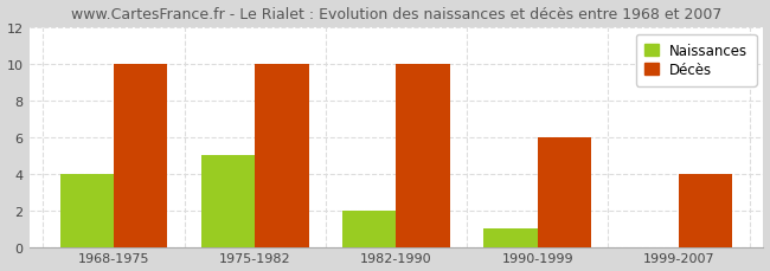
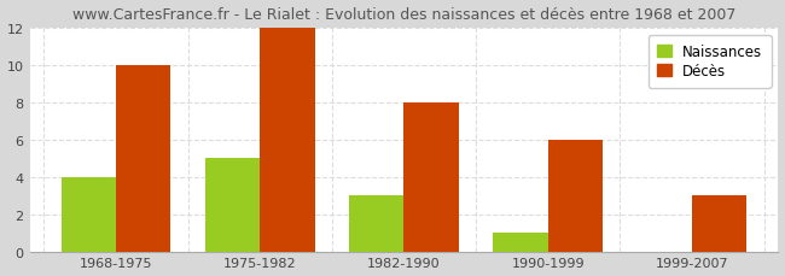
Décès/1975-1982: 10 -> 12
Naissances/1982-1990: 2 -> 3
Décès/1982-1990: 10 -> 8
Décès/1999-2007: 4 -> 3
